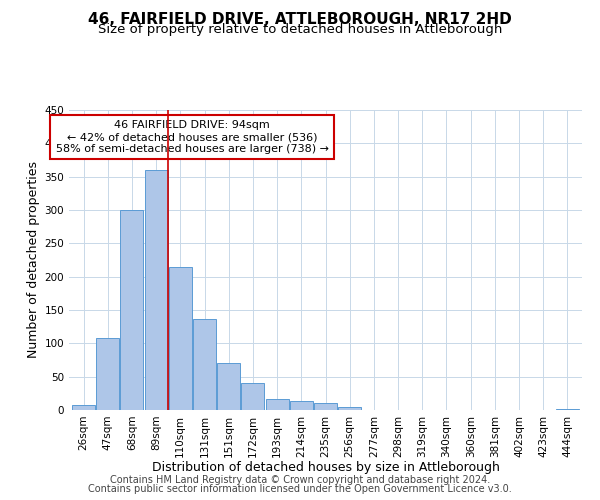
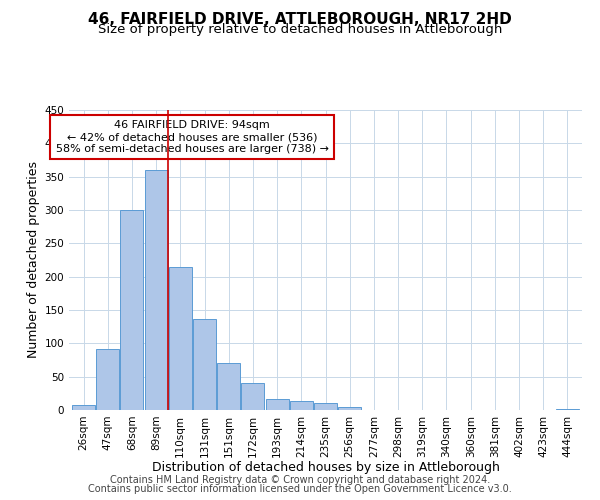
47sqm: 108 -> 92
